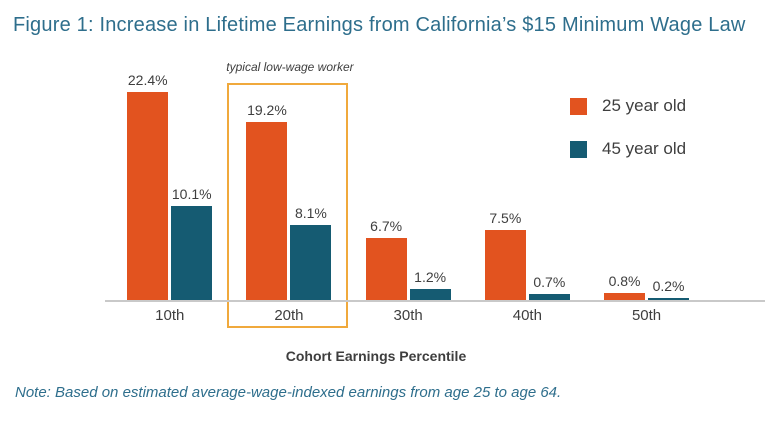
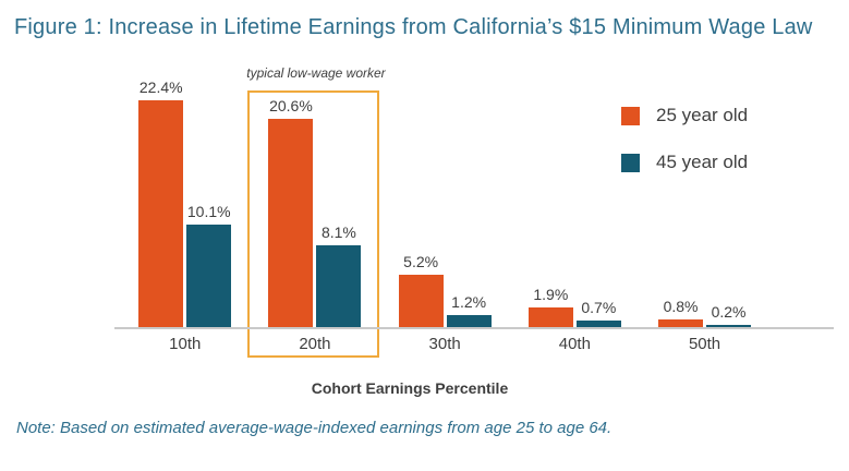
25 year old/20th: 19.2% -> 20.6%
25 year old/30th: 6.7% -> 5.2%
25 year old/40th: 7.5% -> 1.9%
